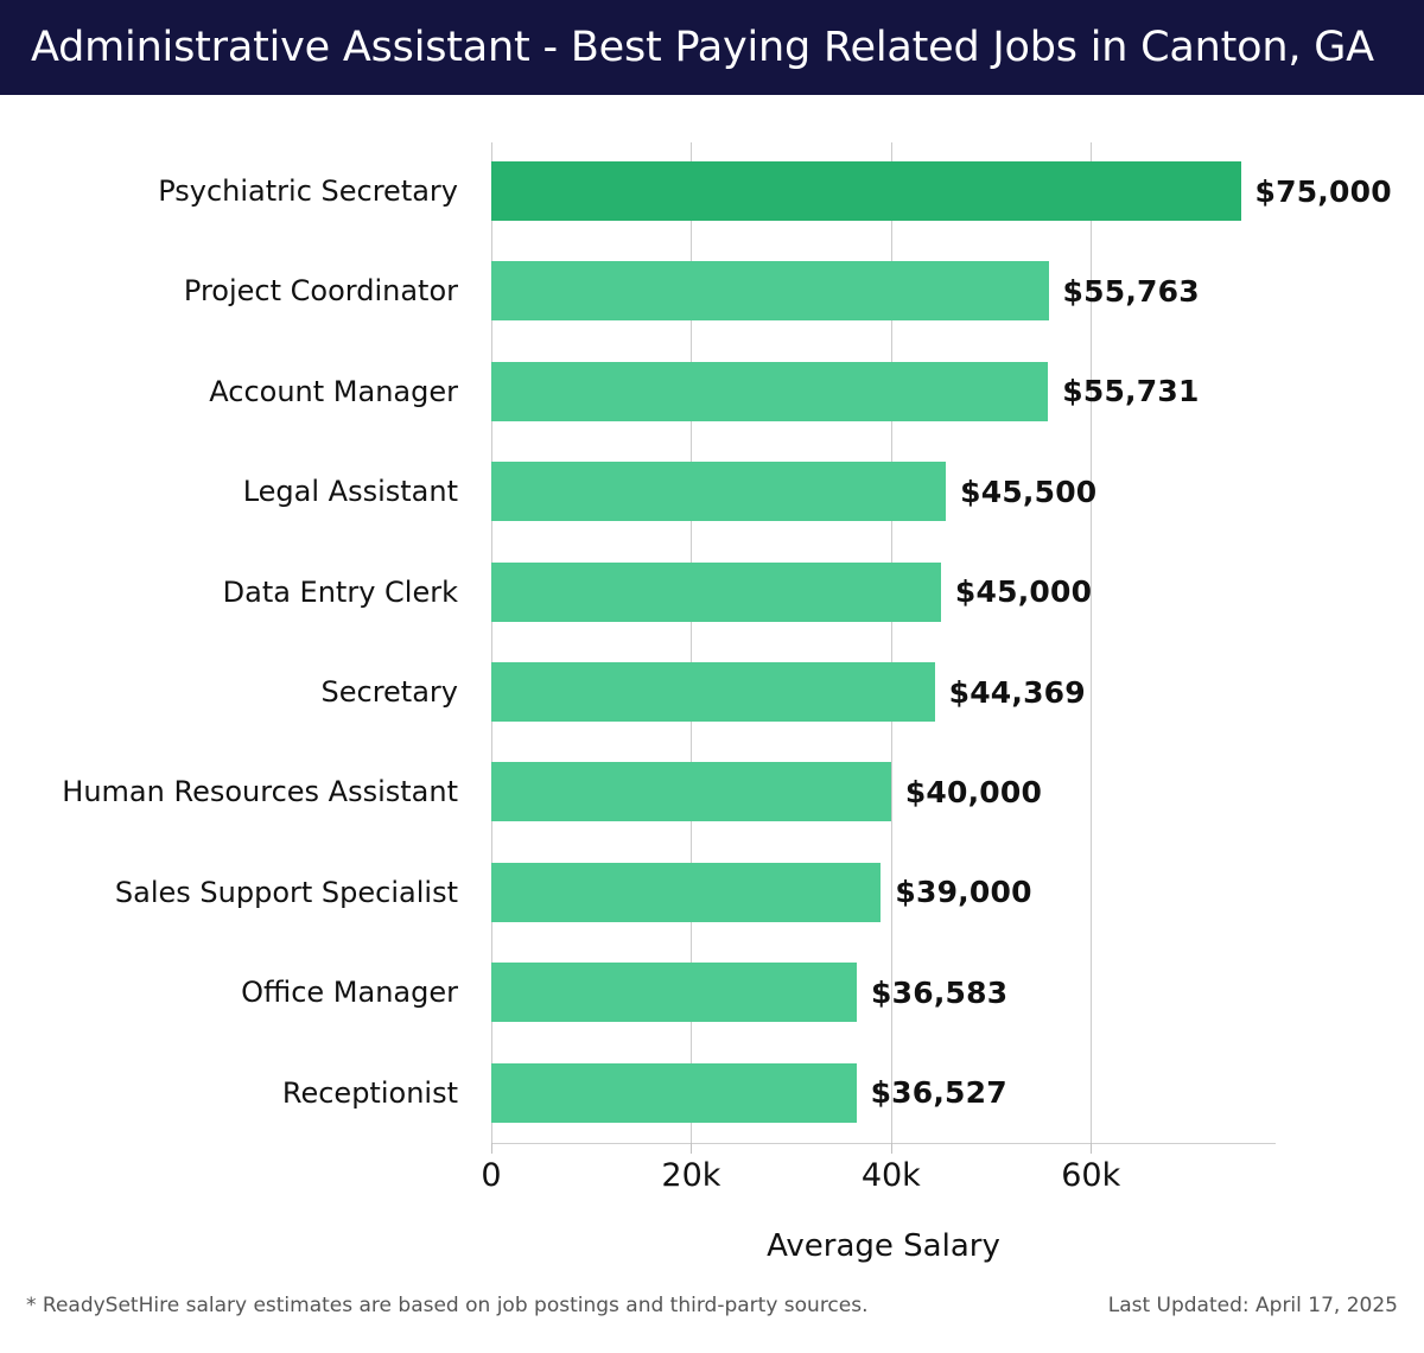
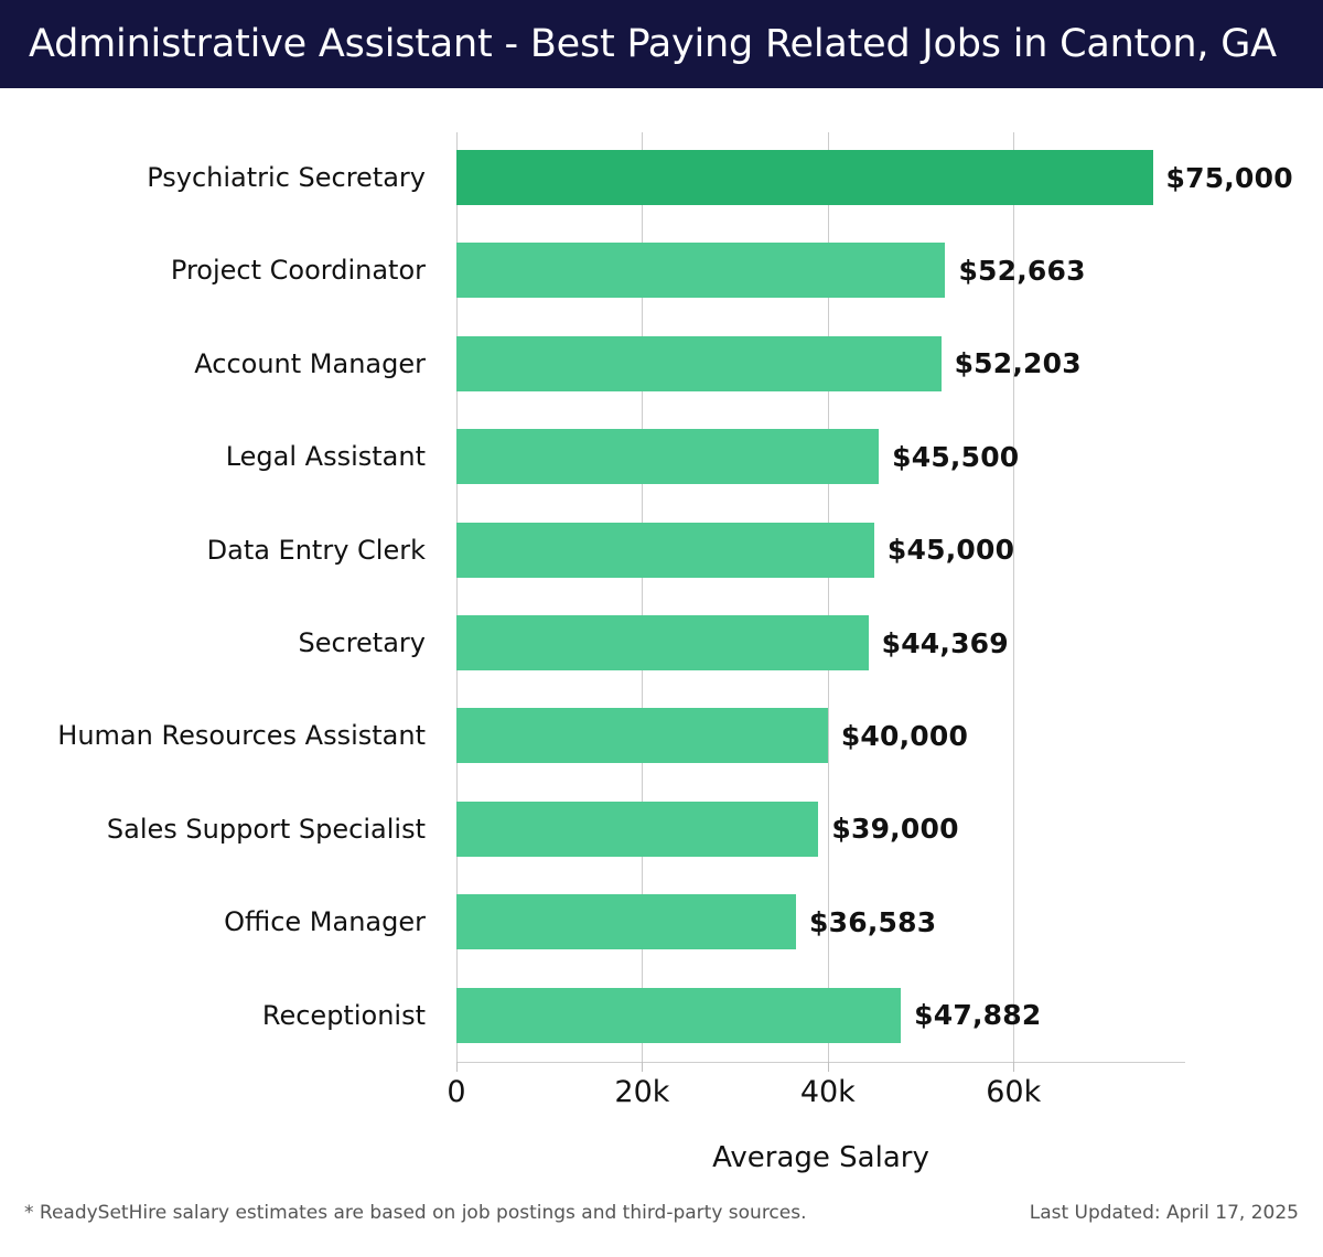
Project Coordinator: $55,763 -> $52,663
Account Manager: $55,731 -> $52,203
Receptionist: $36,527 -> $47,882
